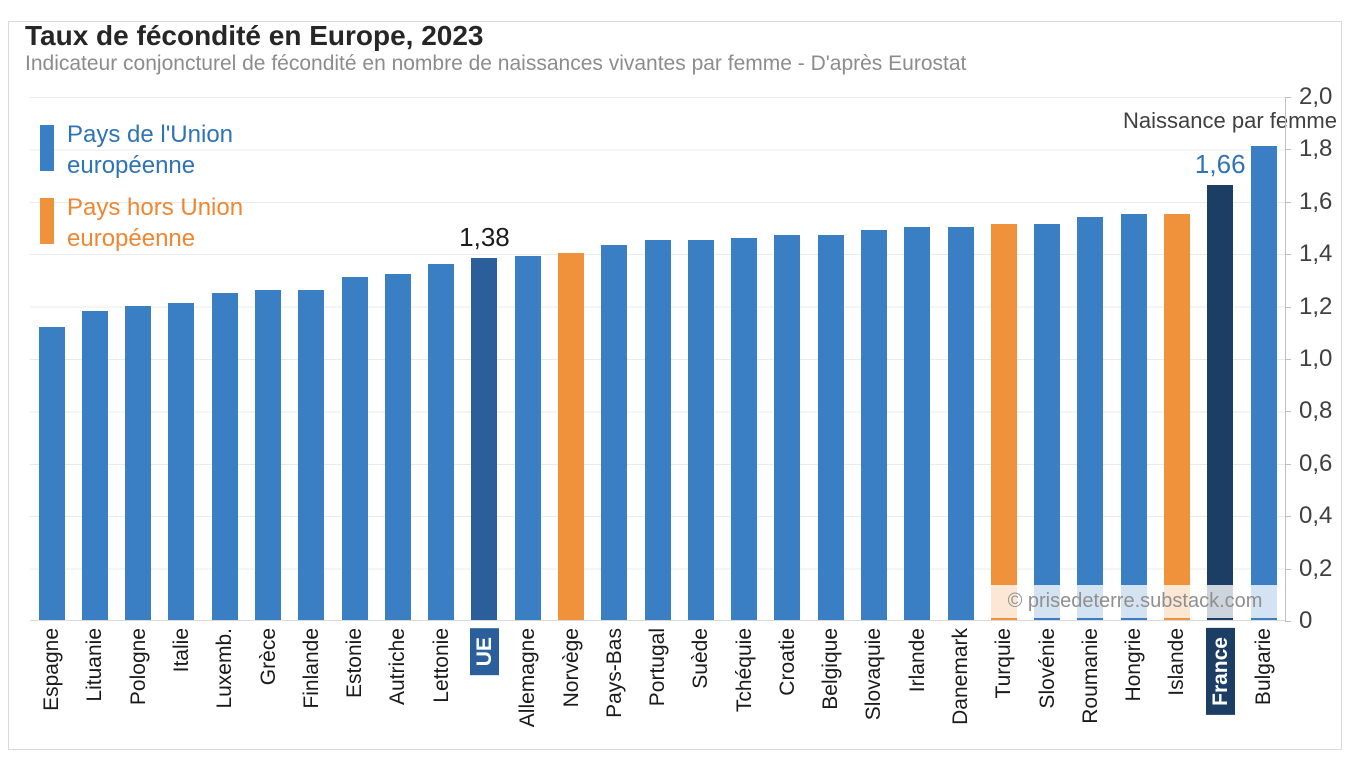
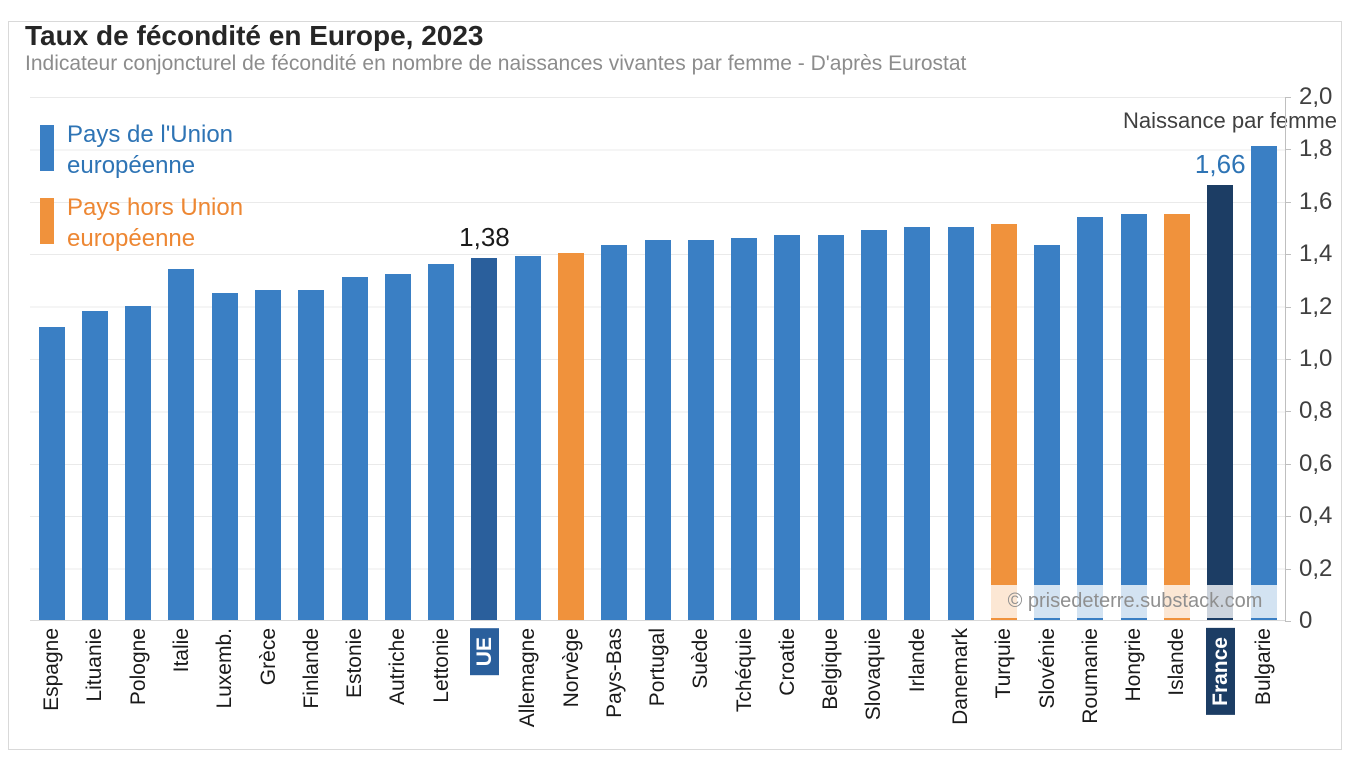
Italie: 1,21 -> 1,34
Slovénie: 1,51 -> 1,43
